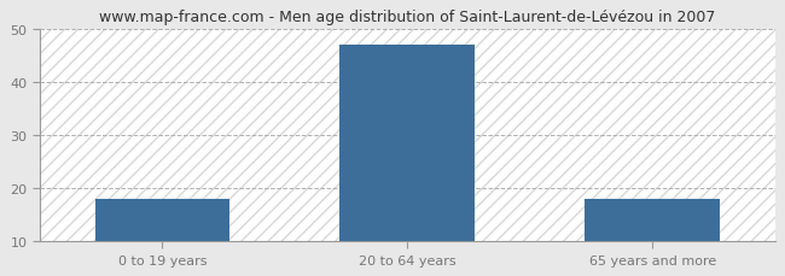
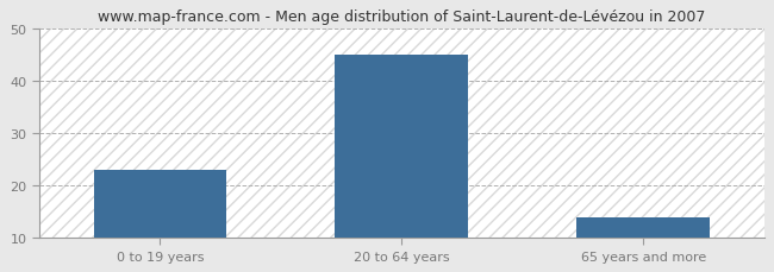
0 to 19 years: 18 -> 23
20 to 64 years: 47 -> 45
65 years and more: 18 -> 14
